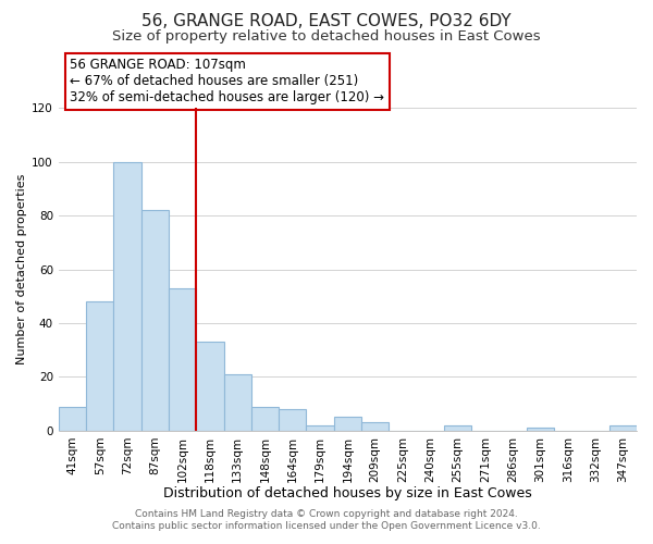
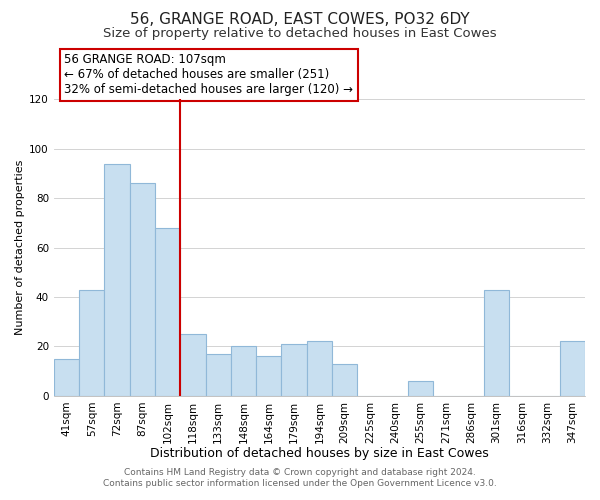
41sqm: 9 -> 15
57sqm: 48 -> 43
72sqm: 100 -> 94
87sqm: 82 -> 86
102sqm: 53 -> 68
118sqm: 33 -> 25
133sqm: 21 -> 17
148sqm: 9 -> 20
164sqm: 8 -> 16
179sqm: 2 -> 21
194sqm: 5 -> 22
209sqm: 3 -> 13
255sqm: 2 -> 6
301sqm: 1 -> 43
347sqm: 2 -> 22
